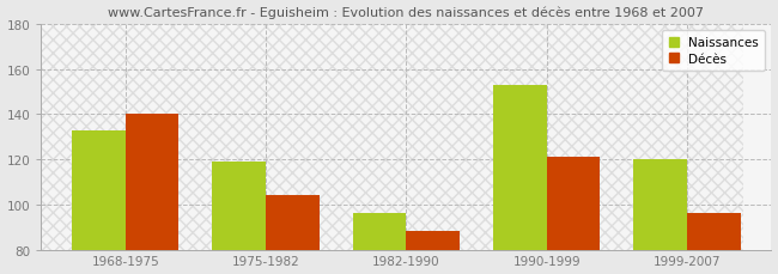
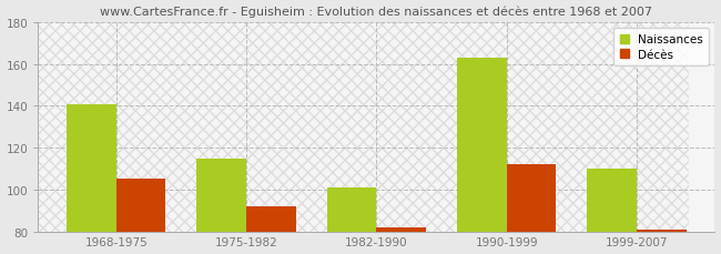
Naissances/1968-1975: 133 -> 141
Décès/1968-1975: 140 -> 105
Naissances/1975-1982: 119 -> 115
Décès/1975-1982: 104 -> 92
Naissances/1982-1990: 96 -> 101
Décès/1982-1990: 88 -> 82
Naissances/1990-1999: 153 -> 163
Décès/1990-1999: 121 -> 112
Naissances/1999-2007: 120 -> 110
Décès/1999-2007: 96 -> 81
